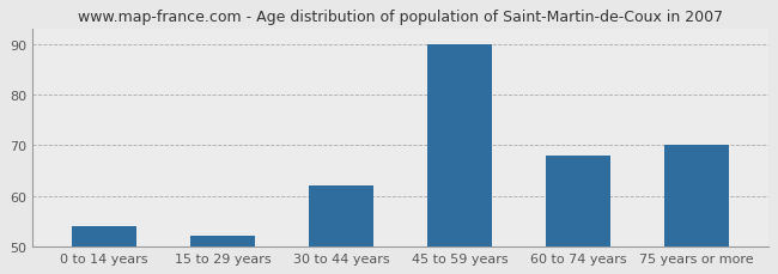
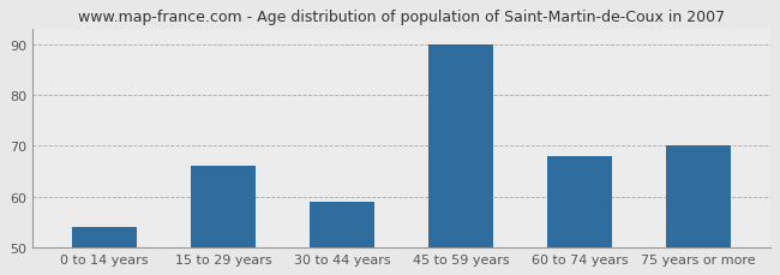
15 to 29 years: 52 -> 66
30 to 44 years: 62 -> 59
